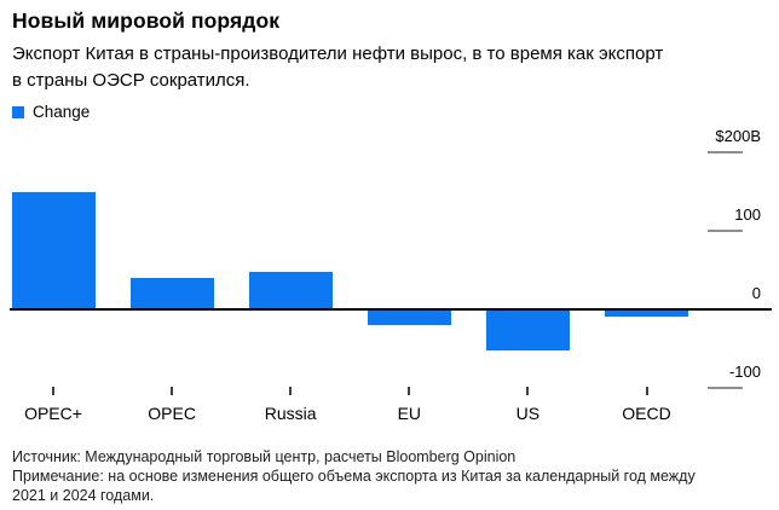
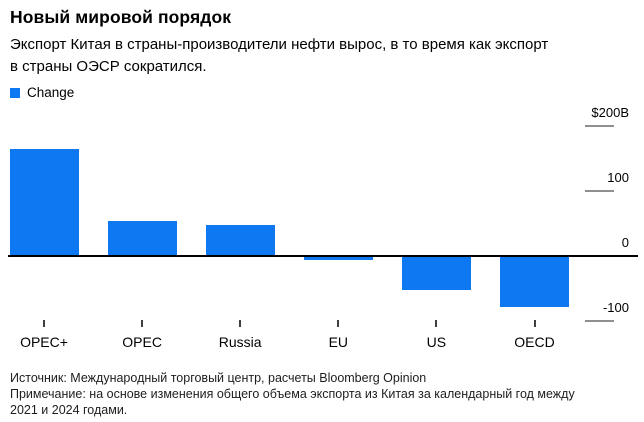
OPEC+: $150B -> $160B
OPEC: $40B -> $50B
EU: -$20B -> -$10B
OECD: -$10B -> -$80B
